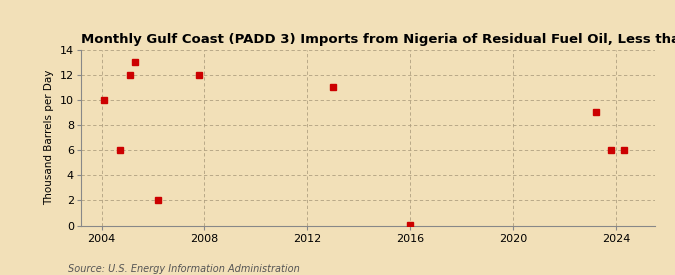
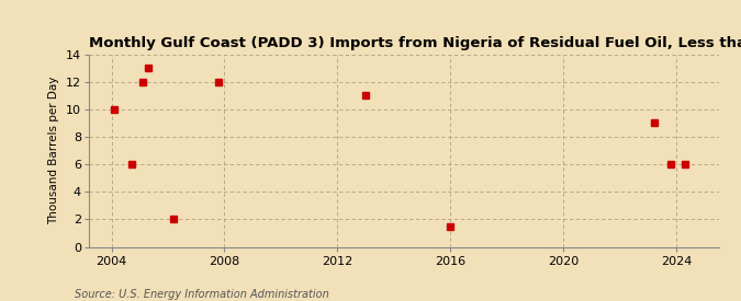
2016: 0.1 -> 1.5
